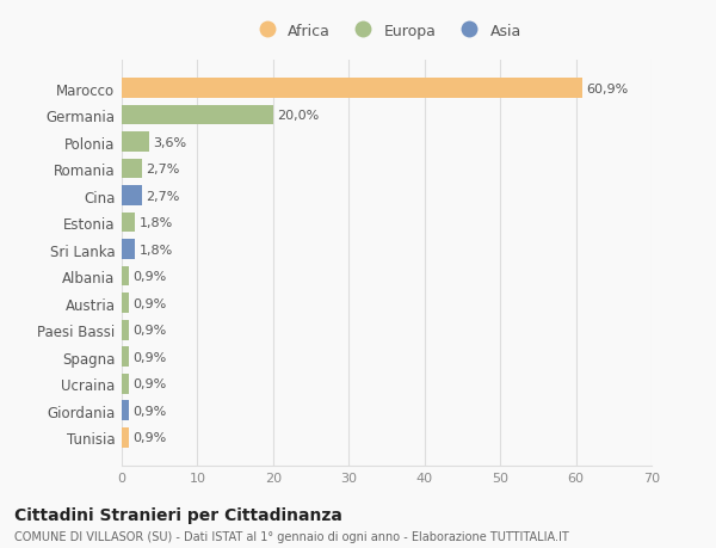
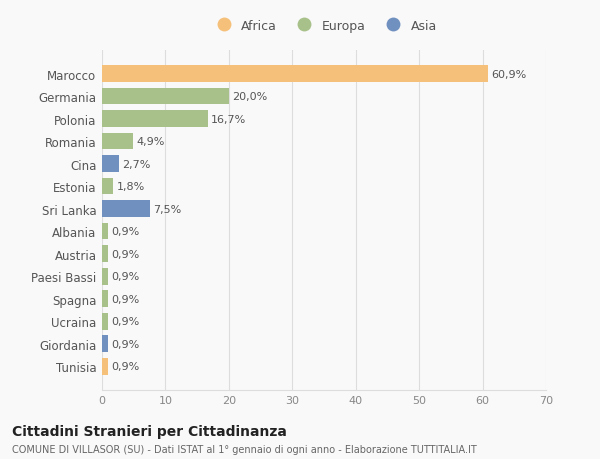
Polonia: 3,6% -> 16,7%
Romania: 2,7% -> 4,9%
Sri Lanka: 1,8% -> 7,5%
